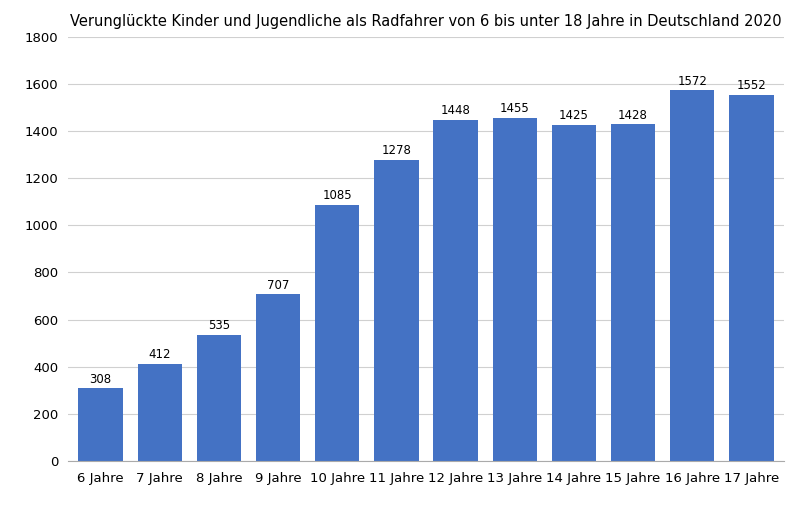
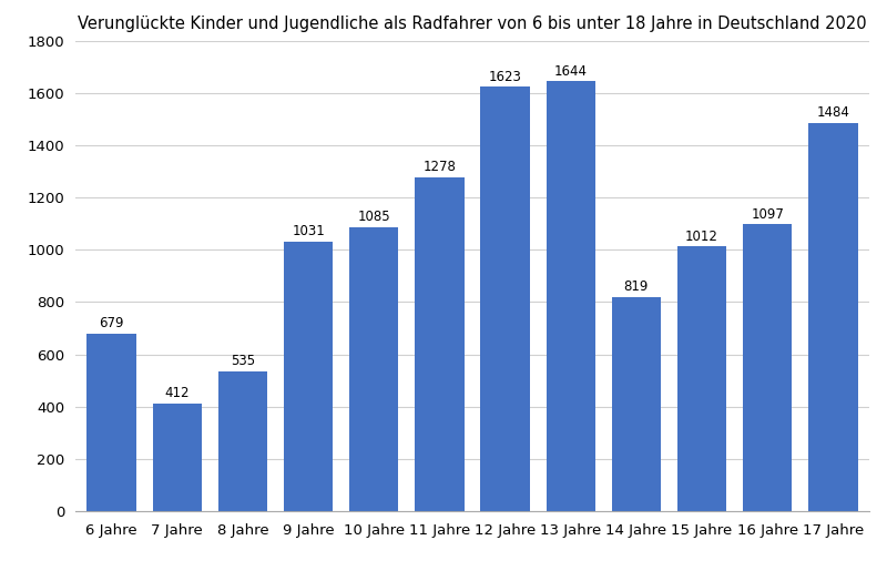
6 Jahre: 308 -> 679
9 Jahre: 707 -> 1031
12 Jahre: 1448 -> 1623
13 Jahre: 1455 -> 1644
14 Jahre: 1425 -> 819
15 Jahre: 1428 -> 1012
16 Jahre: 1572 -> 1097
17 Jahre: 1552 -> 1484
